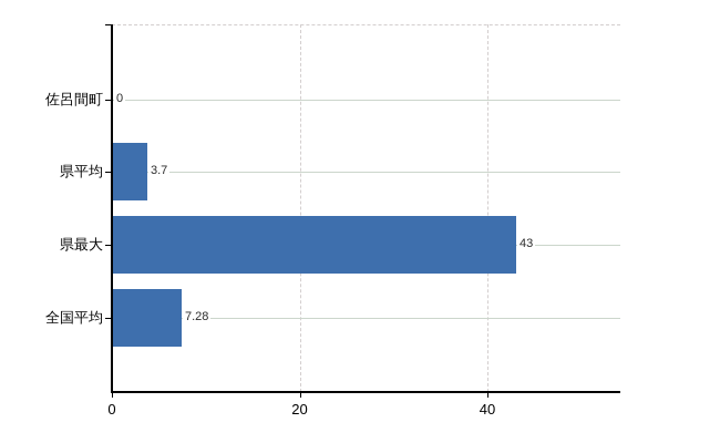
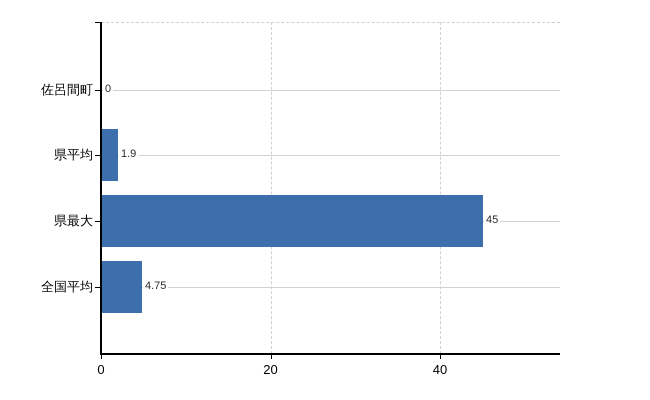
県平均: 3.7 -> 1.9
県最大: 43 -> 45
全国平均: 7.28 -> 4.75
